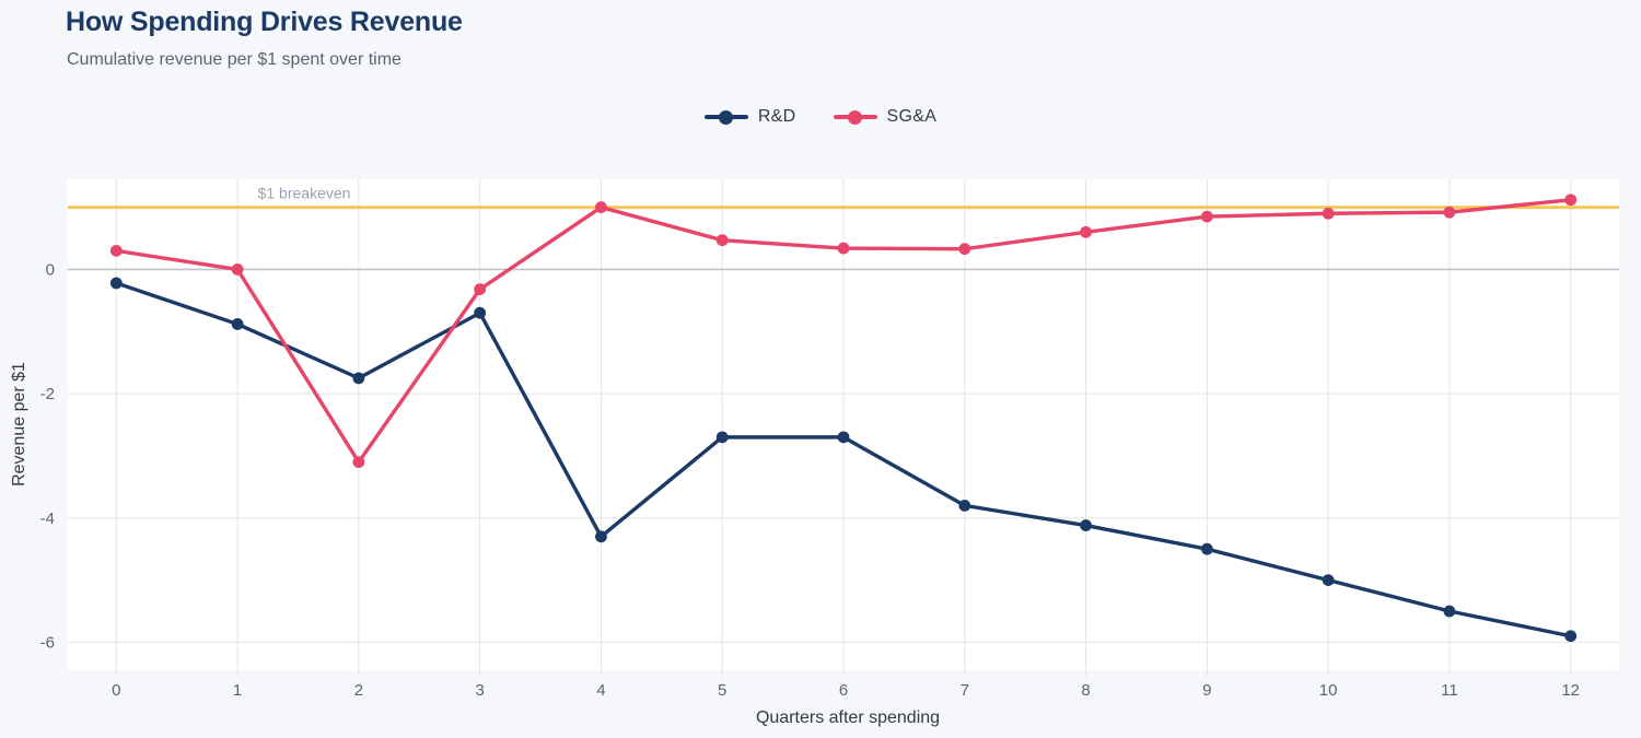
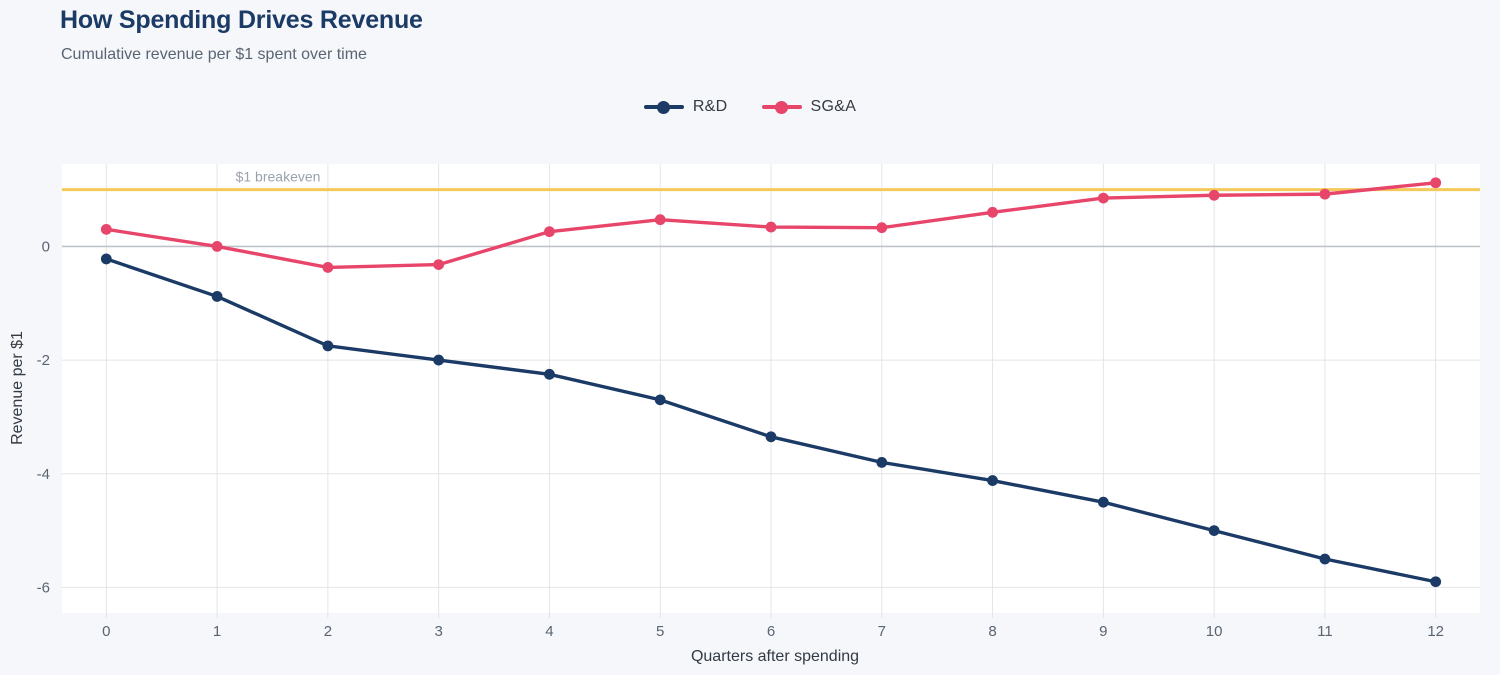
SG&A/2: -3.1 -> -0.4
R&D/3: -0.7 -> -2.0
R&D/4: -4.3 -> -2.2
SG&A/4: 1.0 -> 0.3
R&D/6: -2.7 -> -3.4
